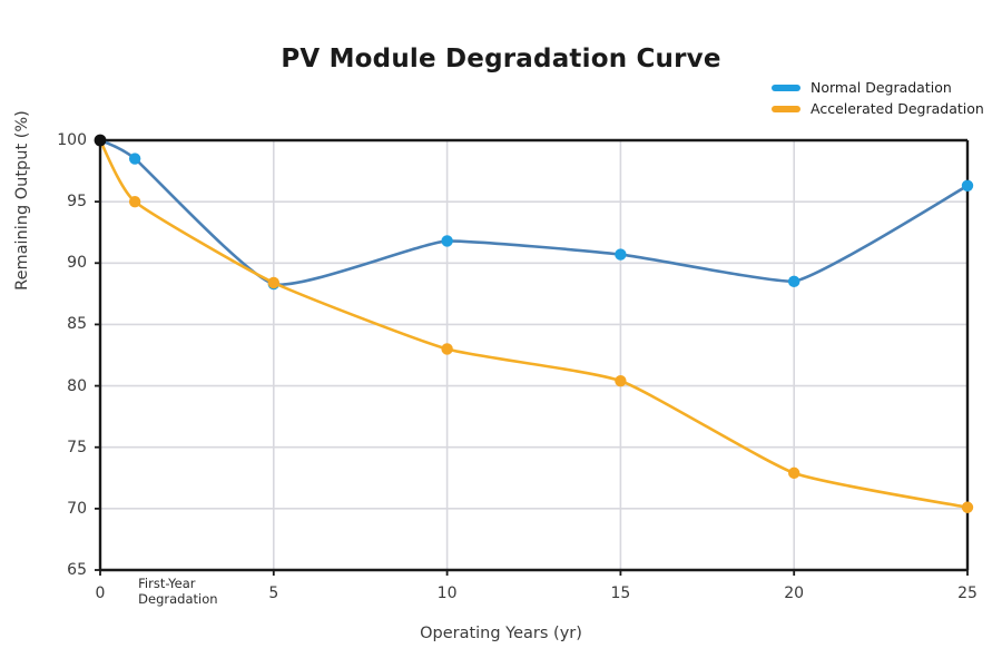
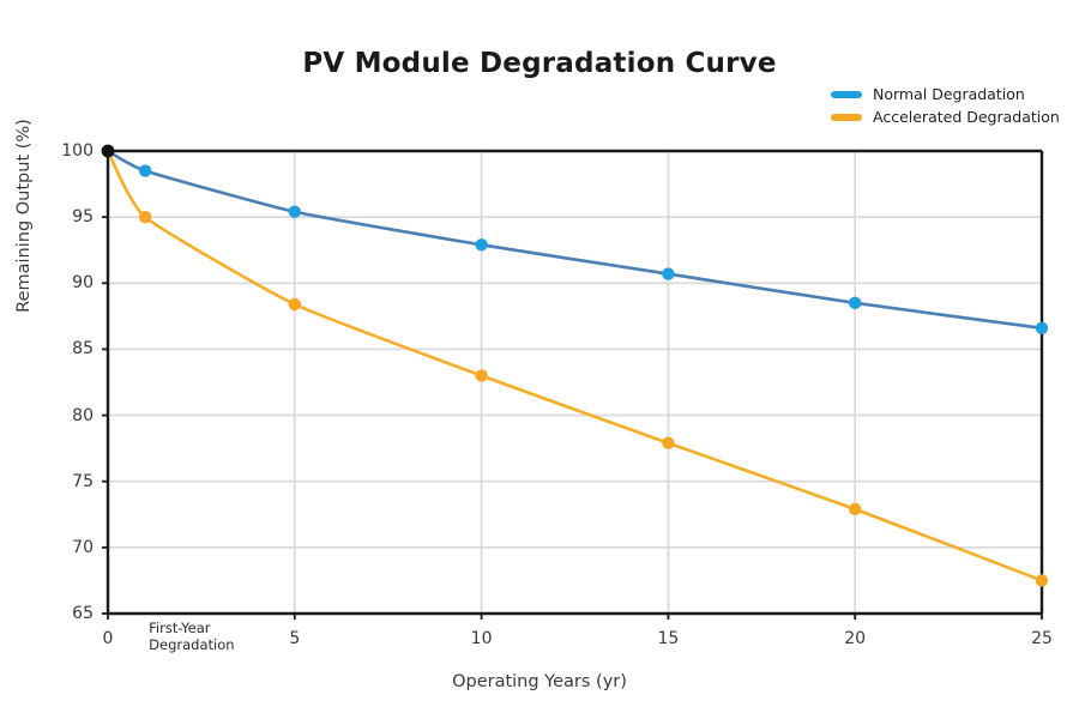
Normal Degradation/5: 88.3 -> 95.4
Normal Degradation/10: 91.8 -> 92.9
Accelerated Degradation/15: 80.4 -> 77.9
Normal Degradation/25: 96.3 -> 86.6
Accelerated Degradation/25: 70.1 -> 67.5
